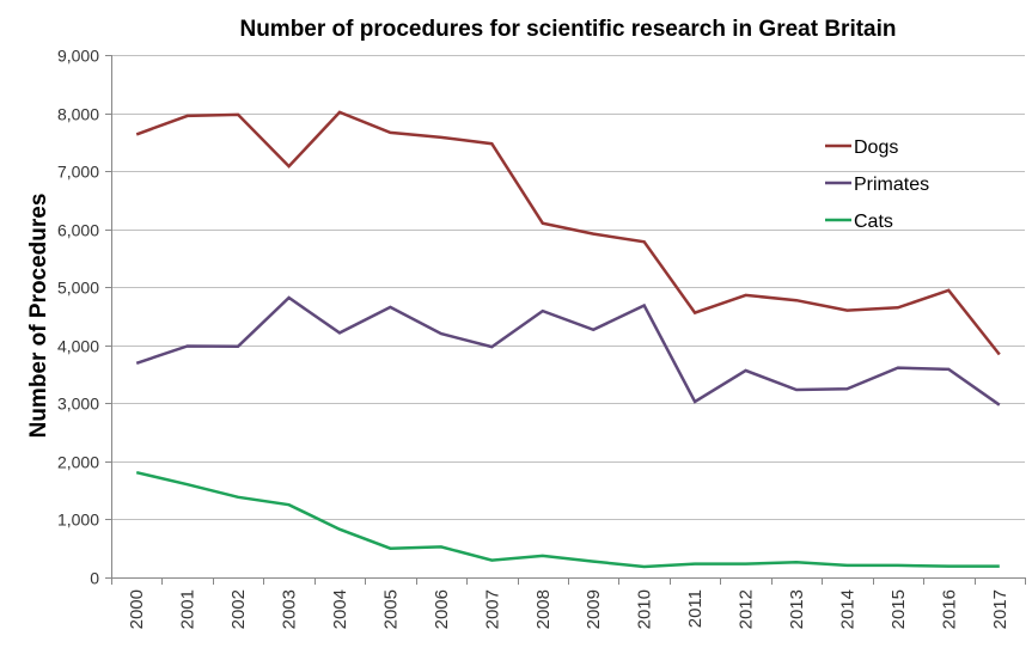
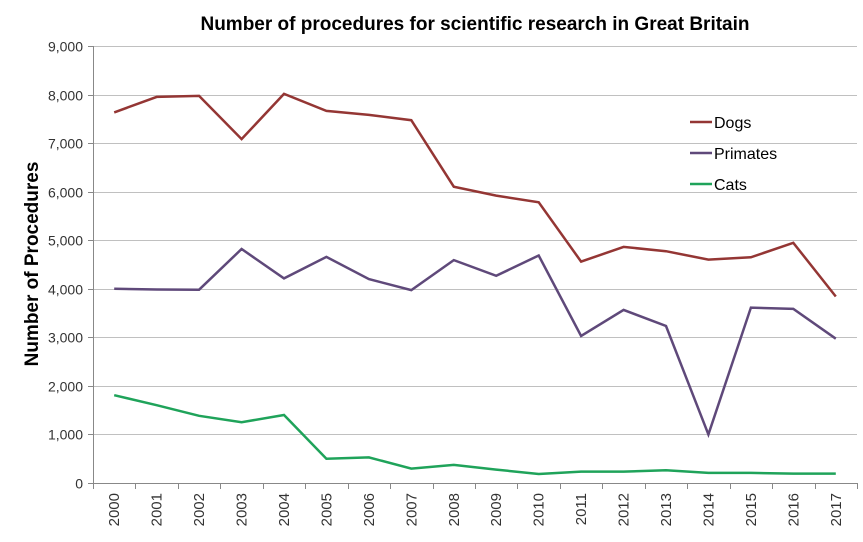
Primates/2000: 3700 -> 4000
Cats/2004: 800 -> 1400
Primates/2014: 3200 -> 1000
